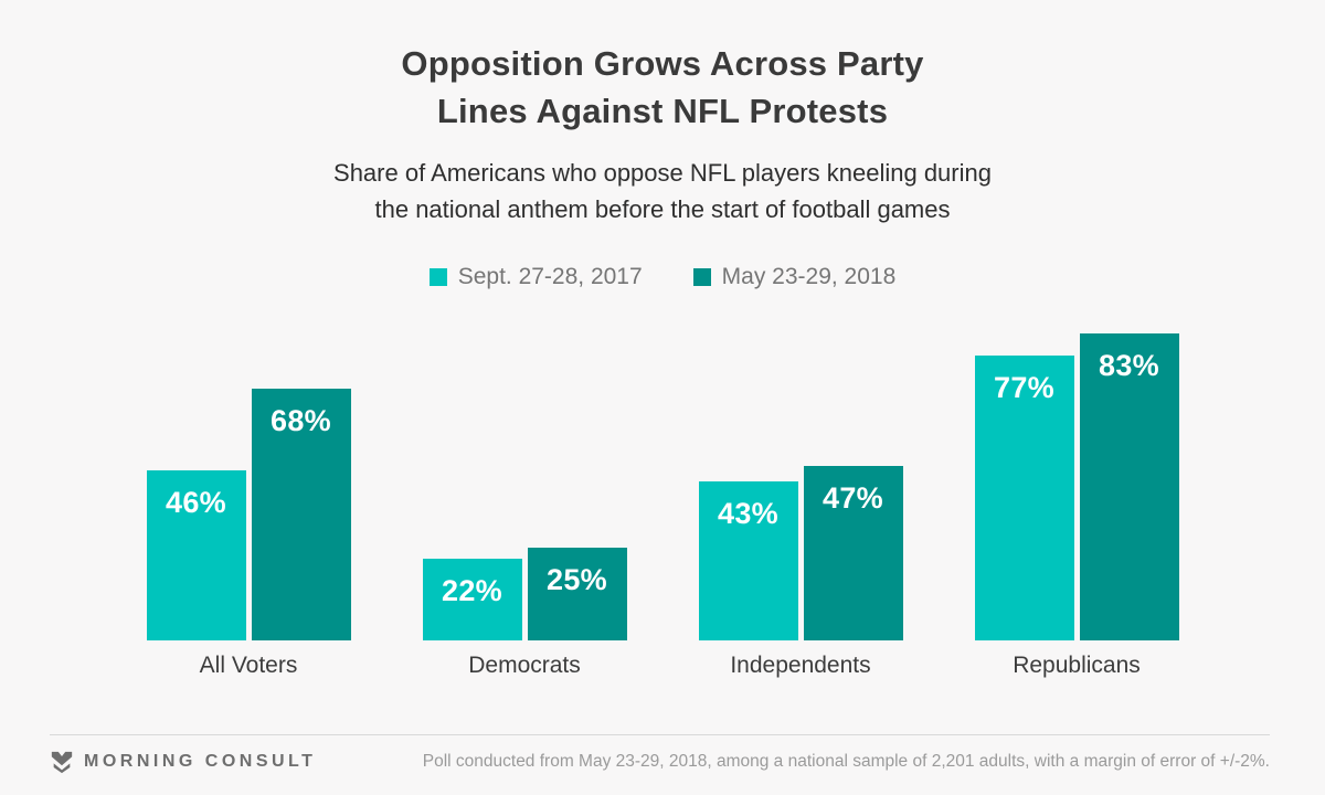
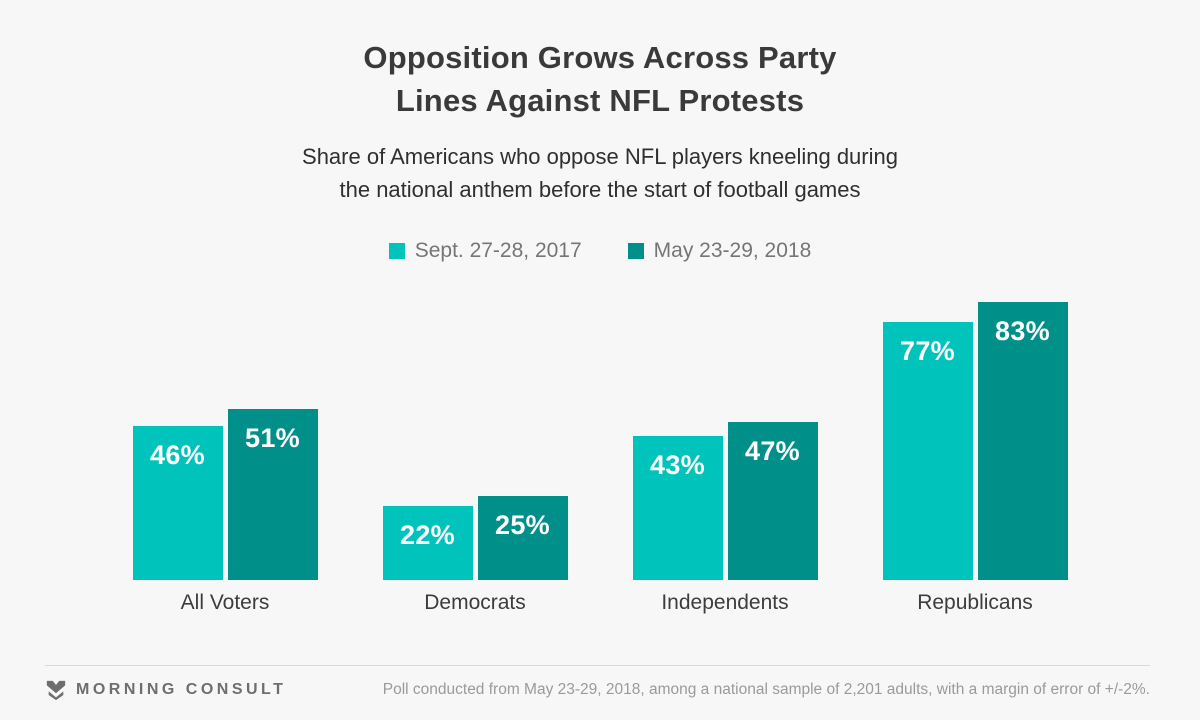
May 23-29, 2018/All Voters: 68% -> 51%
